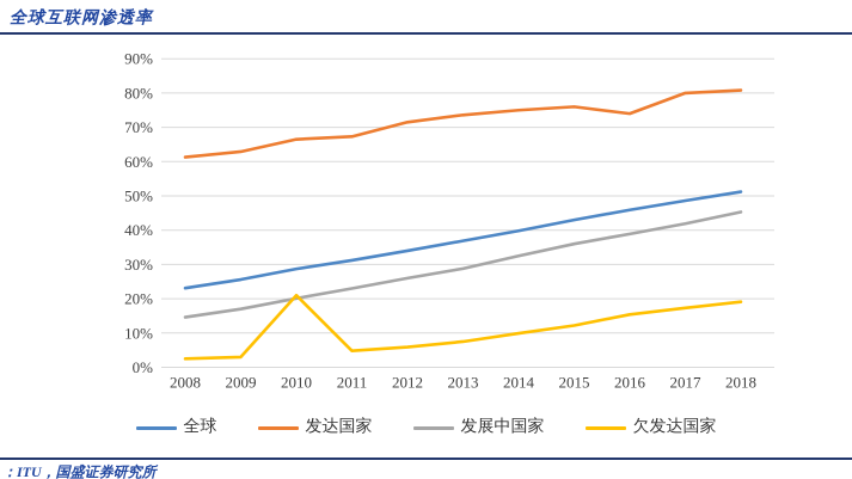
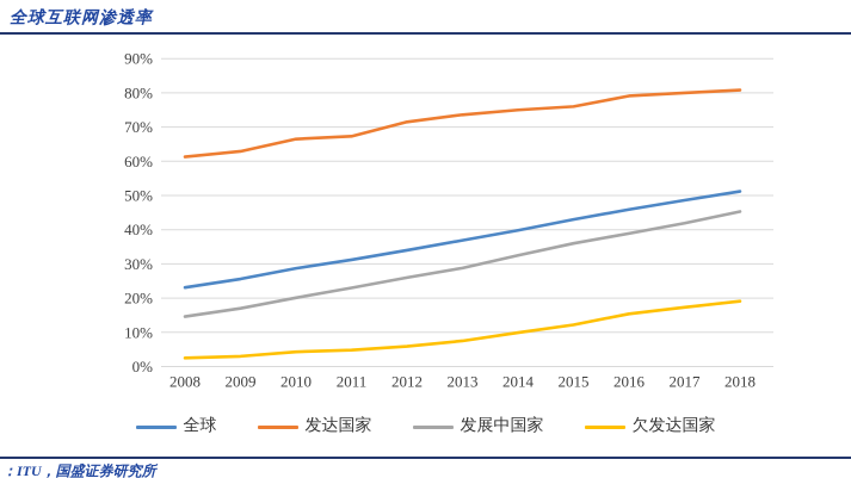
欠发达国家/2010: 21% -> 4%
发达国家/2016: 74% -> 79%
